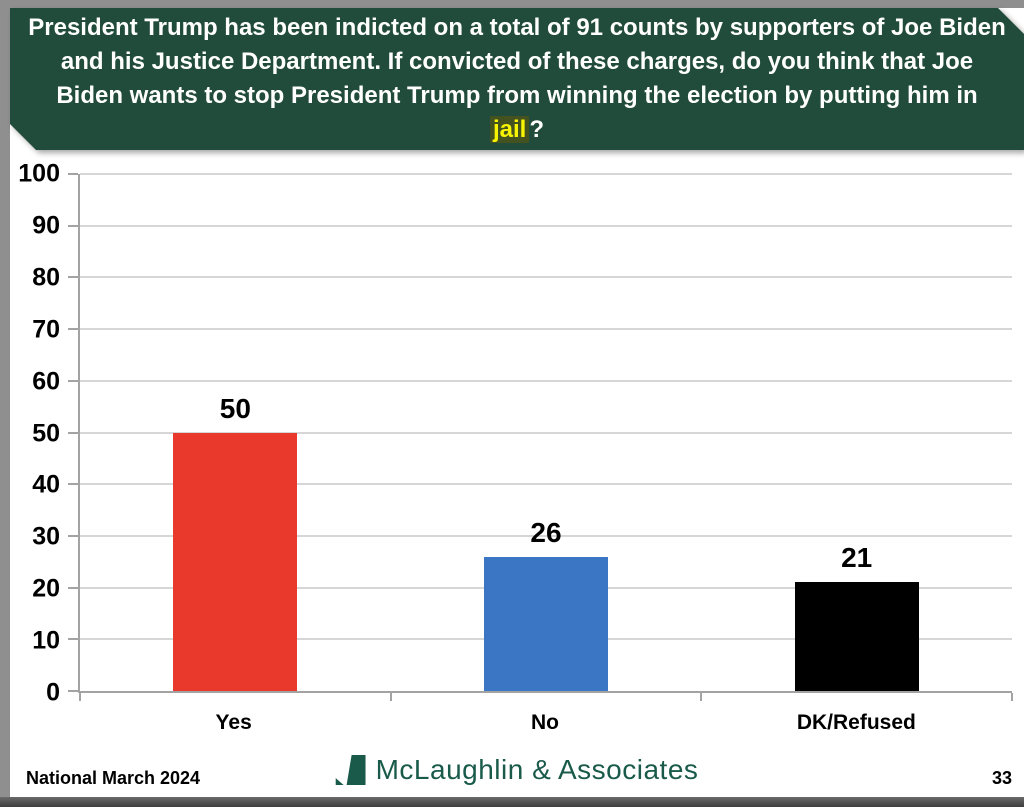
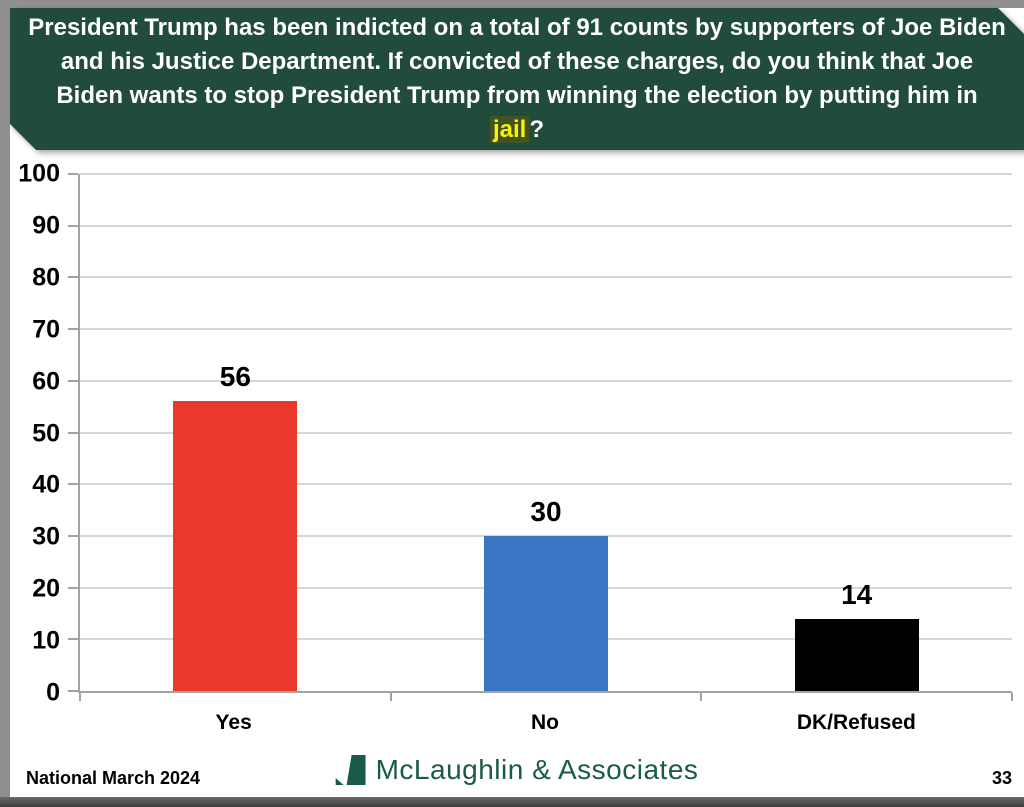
Yes: 50 -> 56
No: 26 -> 30
DK/Refused: 21 -> 14
